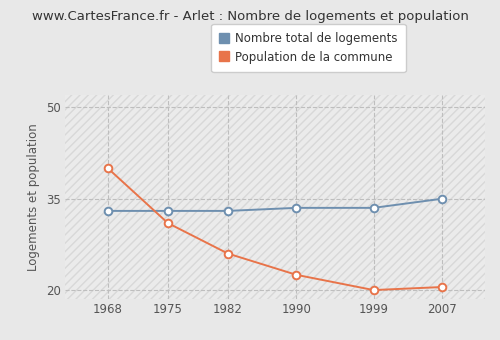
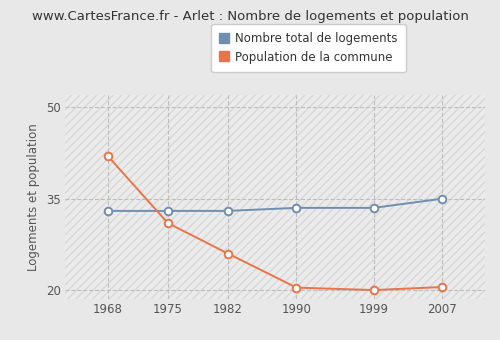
Population de la commune/1968: 40.0 -> 42.0
Population de la commune/1990: 22.5 -> 20.4
